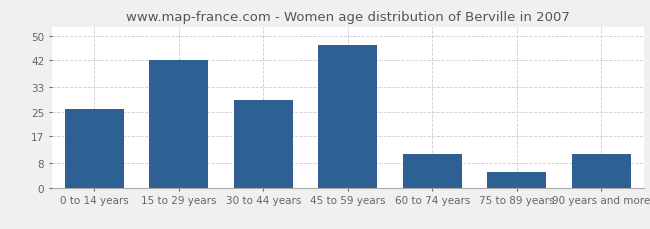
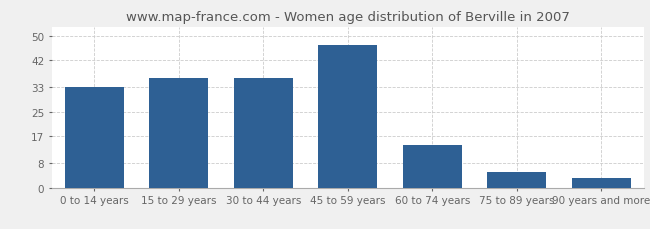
0 to 14 years: 26 -> 33
15 to 29 years: 42 -> 36
30 to 44 years: 29 -> 36
60 to 74 years: 11 -> 14
90 years and more: 11 -> 3
